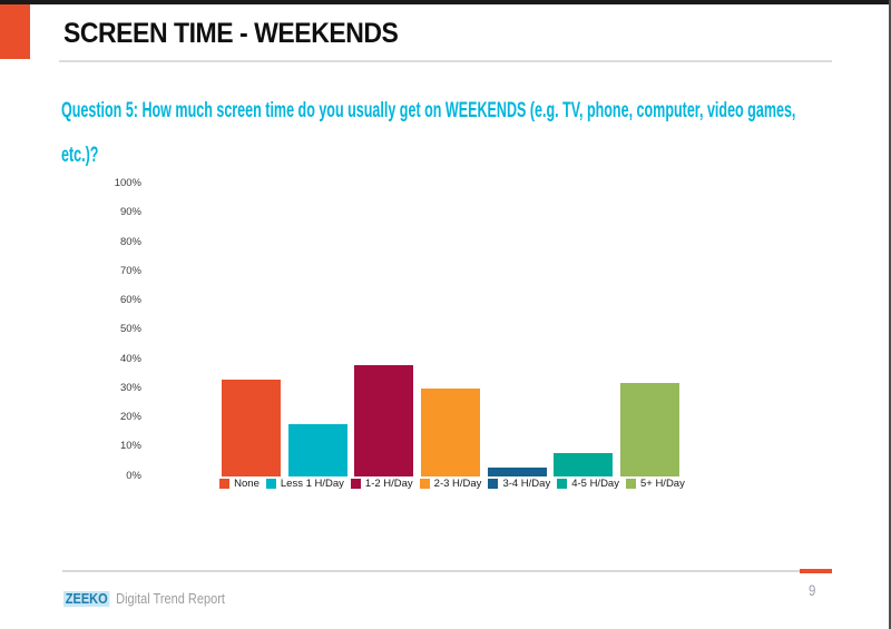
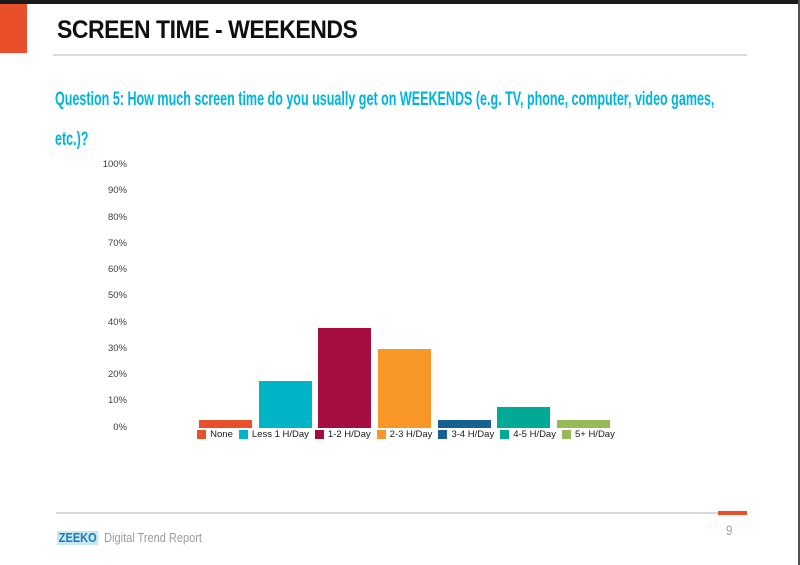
None: 33% -> 3%
5+ H/Day: 32% -> 3%
